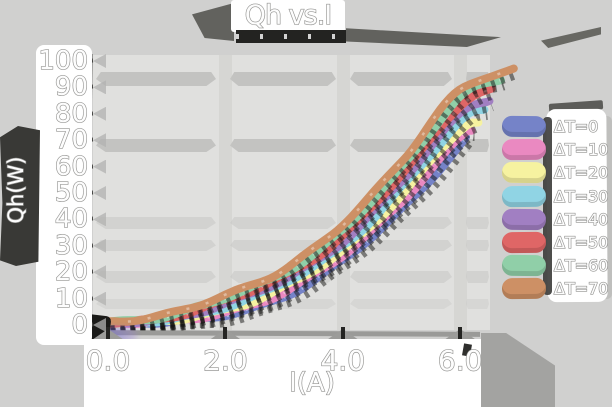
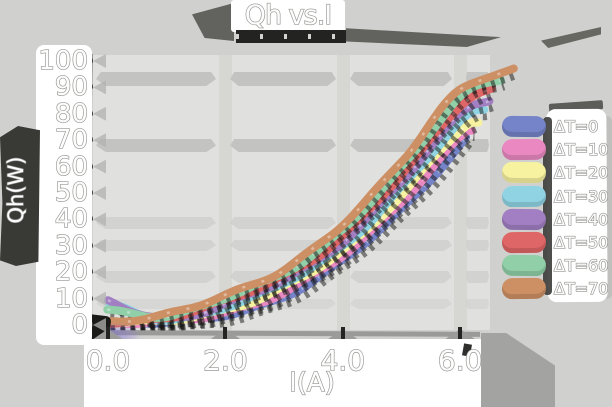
ΔT=30/0: 1 -> 8
ΔT=40/0: 1 -> 9
ΔT=60/0: 1 -> 6
